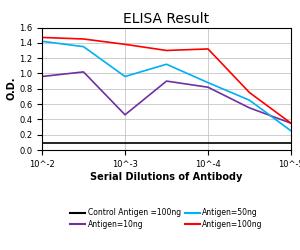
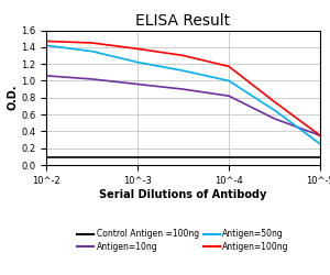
Antigen=10ng/10^-2: 0.96 -> 1.06
Antigen=10ng/10^-3: 0.46 -> 0.96
Antigen=50ng/10^-3: 0.96 -> 1.22
Antigen=50ng/10^-4: 0.88 -> 1.00
Antigen=100ng/10^-4: 1.32 -> 1.17
